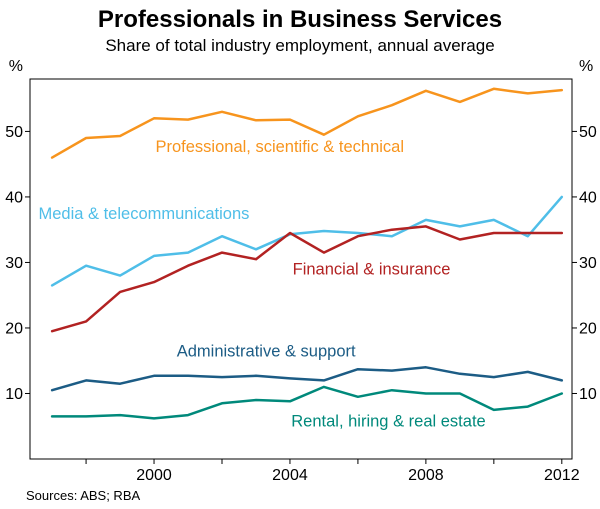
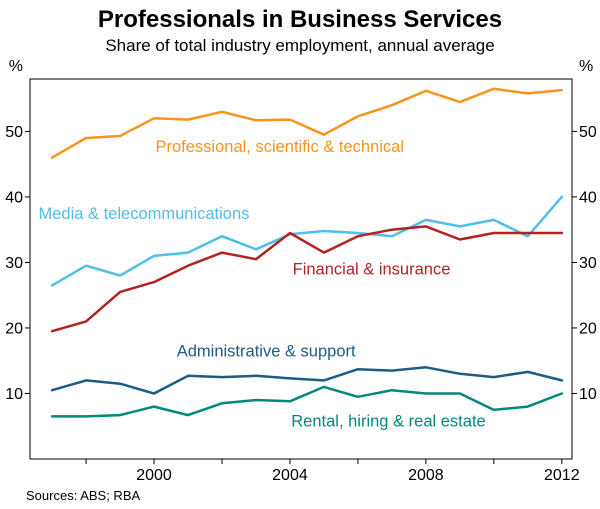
Administrative & support/2000: 13 -> 10
Rental, hiring & real estate/2000: 6 -> 8
